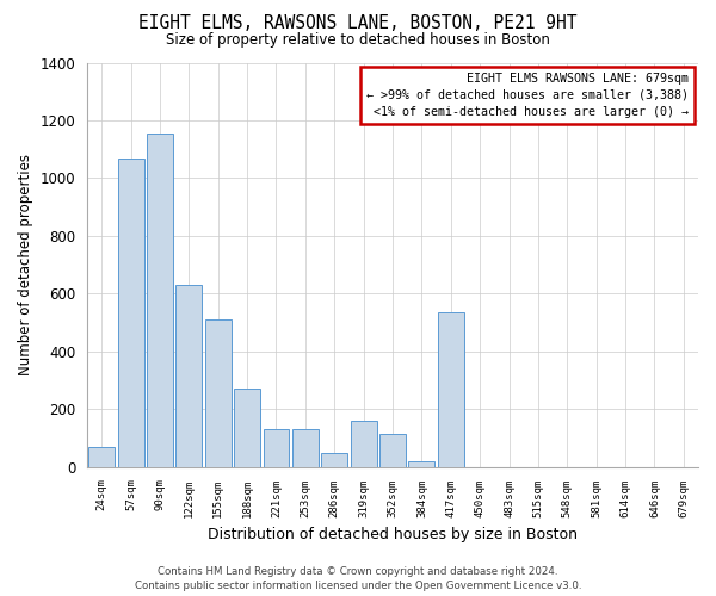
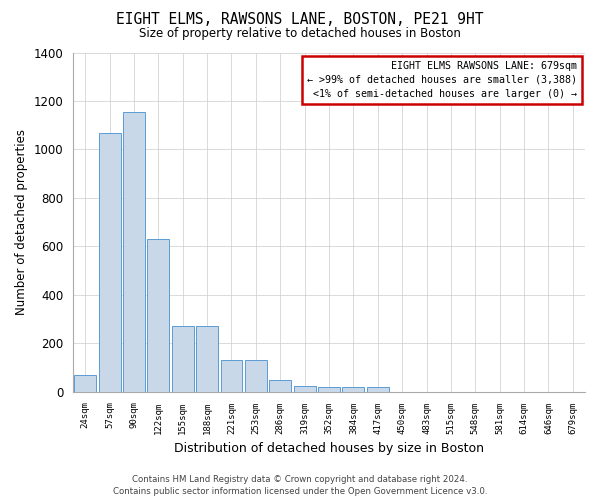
155sqm: 510 -> 270
319sqm: 160 -> 23
352sqm: 115 -> 18
417sqm: 535 -> 18
